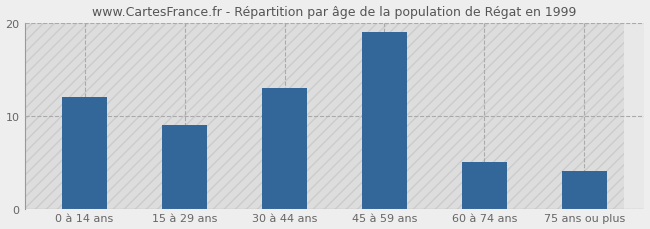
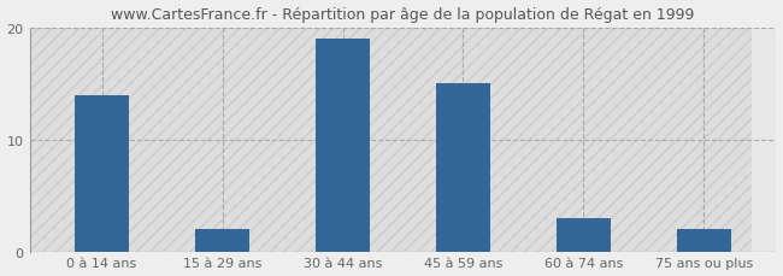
0 à 14 ans: 12 -> 14
15 à 29 ans: 9 -> 2
30 à 44 ans: 13 -> 19
45 à 59 ans: 19 -> 15
60 à 74 ans: 5 -> 3
75 ans ou plus: 4 -> 2
